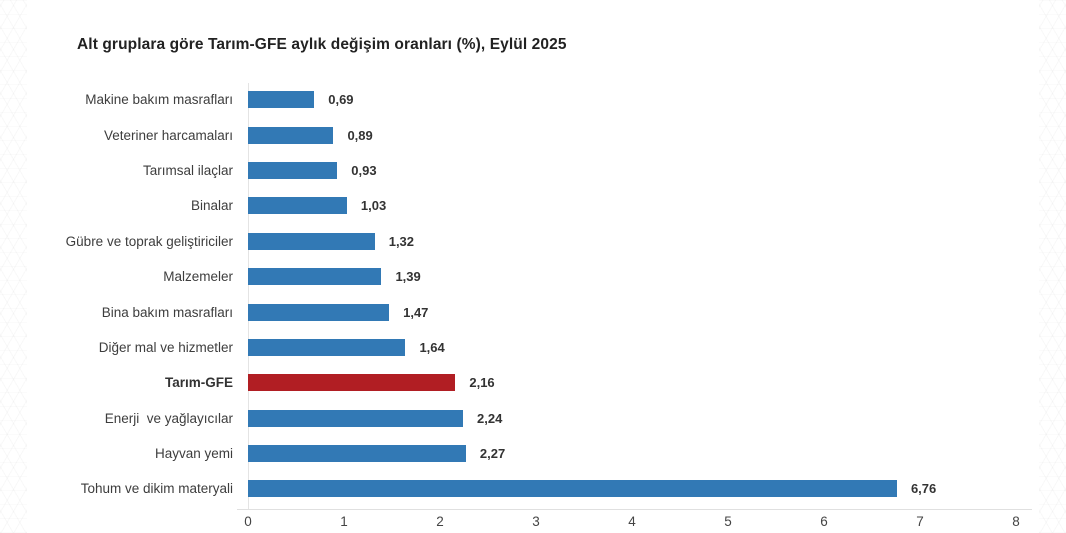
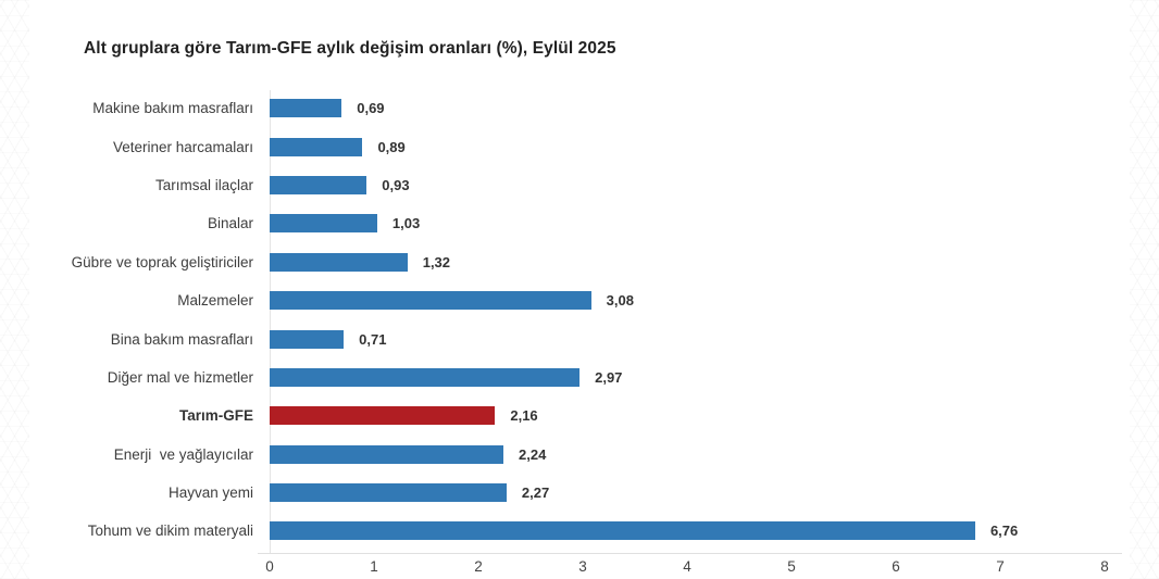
Malzemeler: 1,39 -> 3,08
Bina bakım masrafları: 1,47 -> 0,71
Diğer mal ve hizmetler: 1,64 -> 2,97
